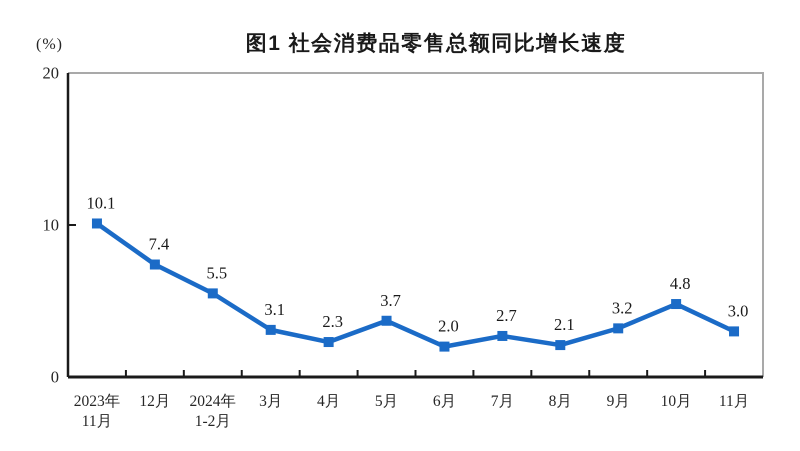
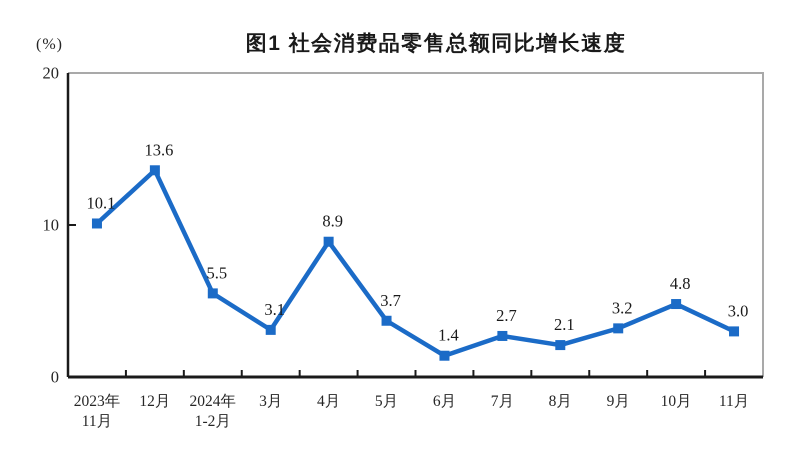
12月: 7.4 -> 13.6
4月: 2.3 -> 8.9
6月: 2.0 -> 1.4
